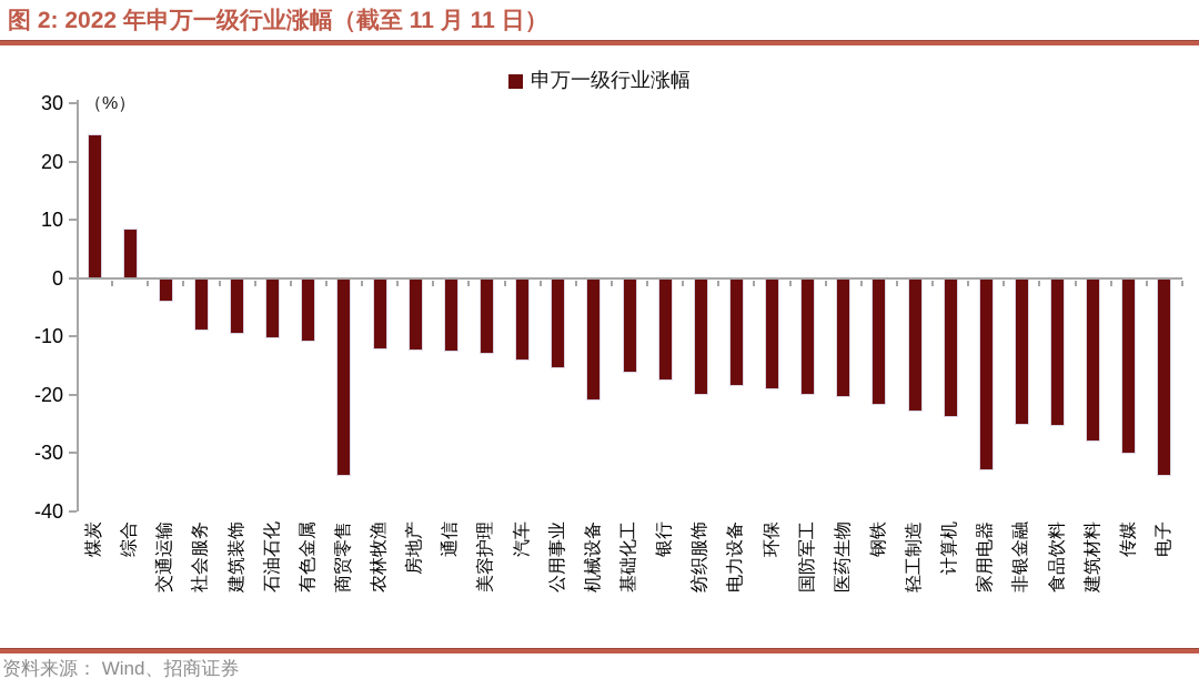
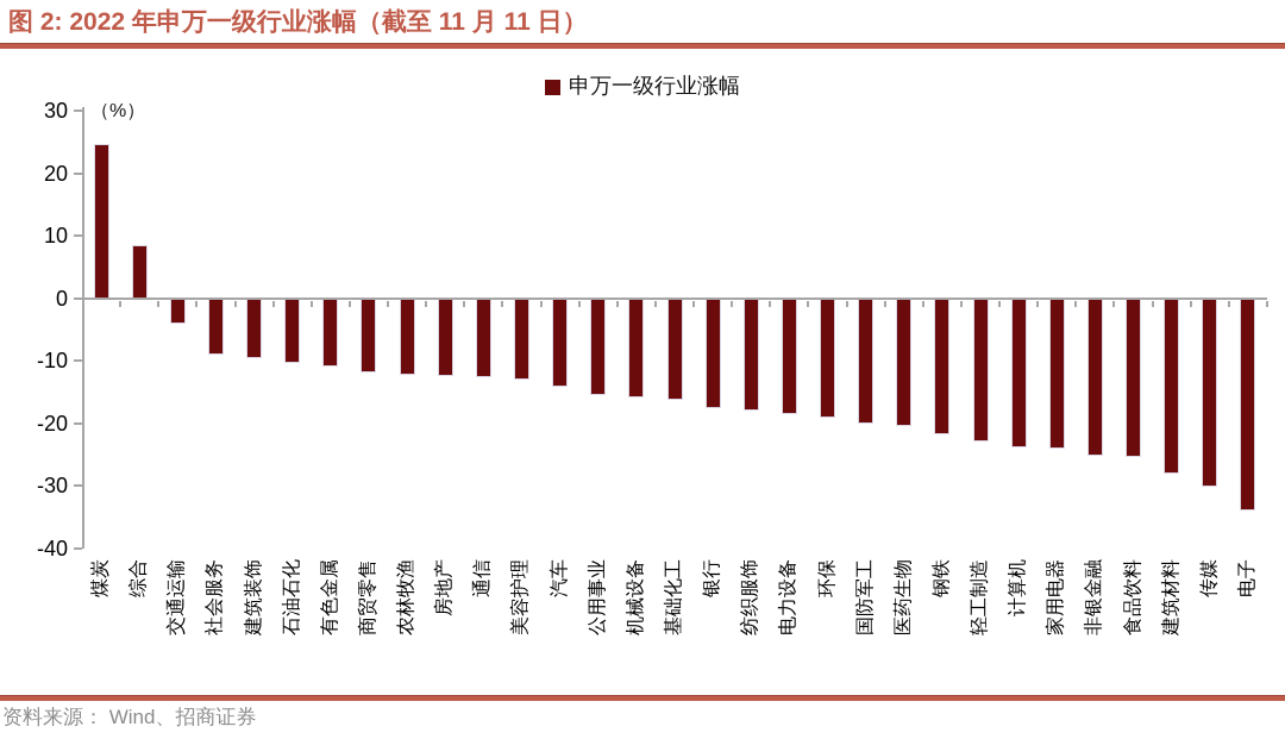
商贸零售: -34 -> -12
机械设备: -21 -> -16
纺织服饰: -20 -> -18
家用电器: -33 -> -24
